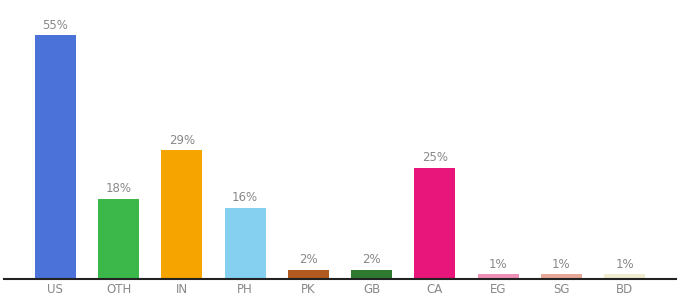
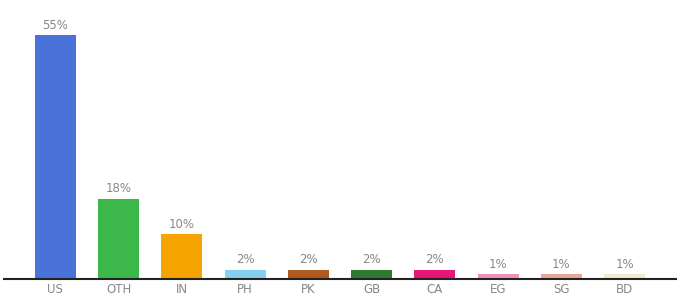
IN: 29% -> 10%
PH: 16% -> 2%
CA: 25% -> 2%
